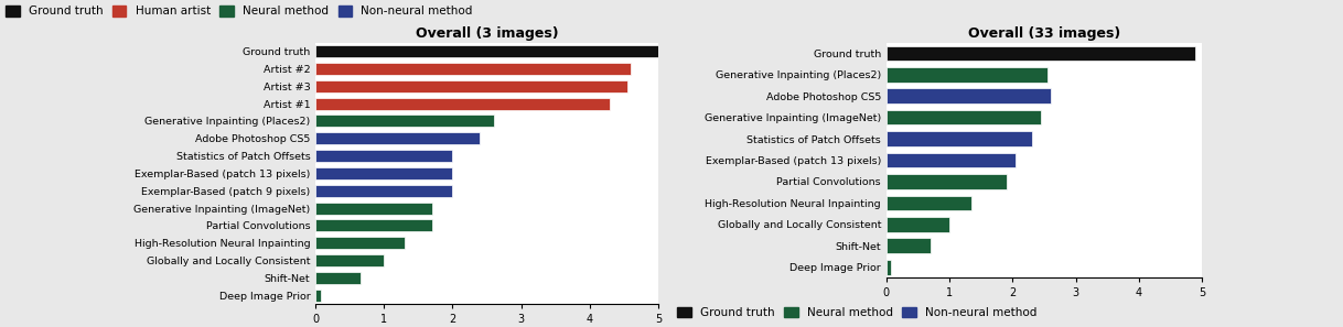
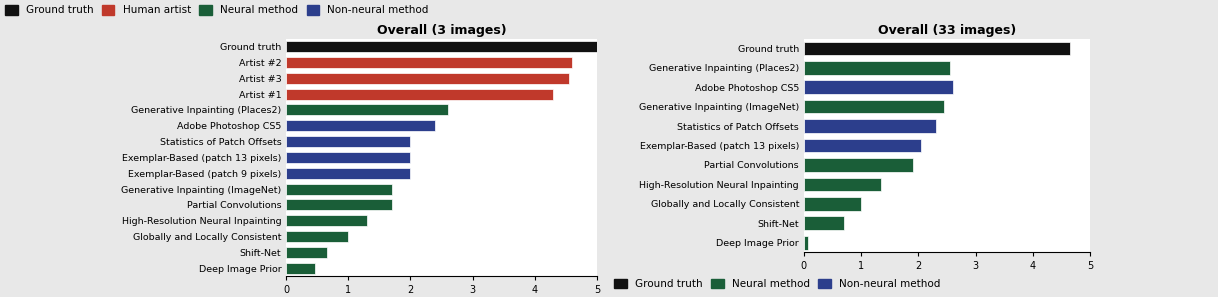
Overall (3 images)/Deep Image Prior: 0.08 -> 0.46
Overall (33 images)/Ground truth: 4.90 -> 4.64
